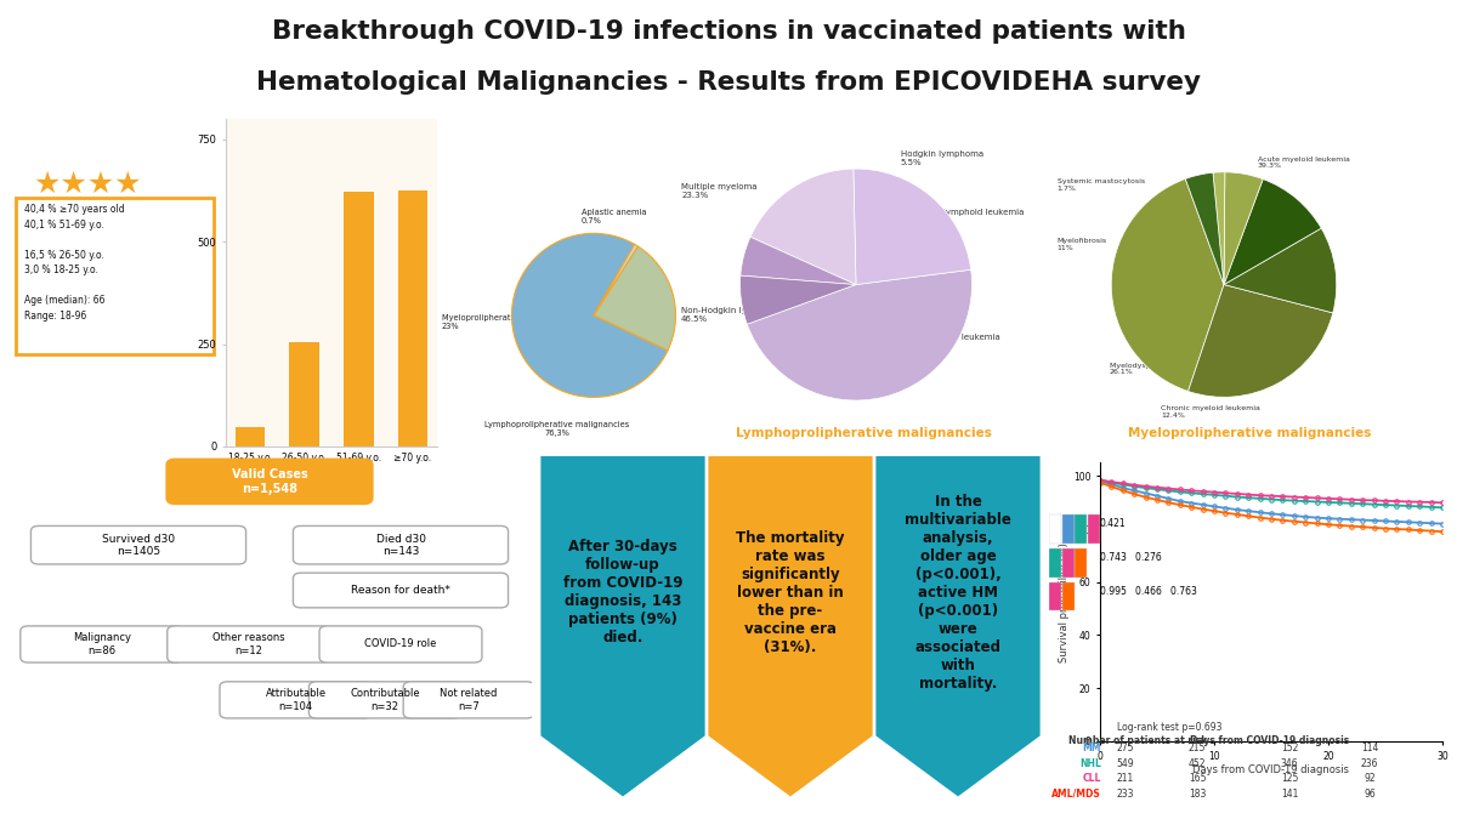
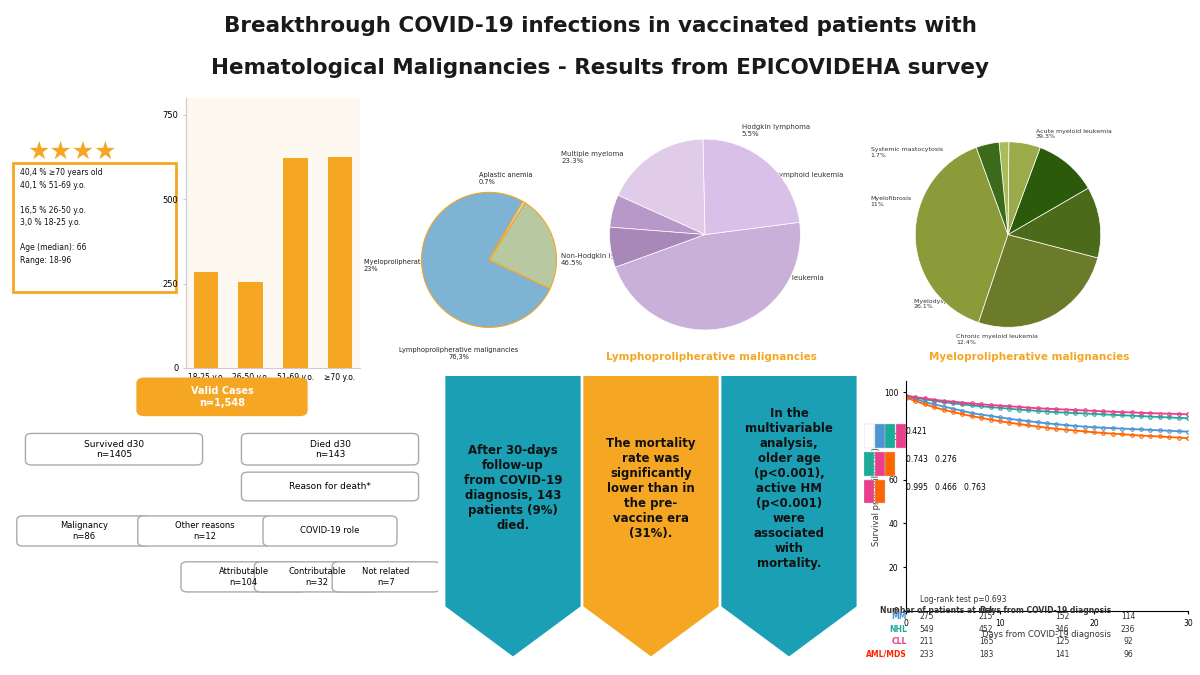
18-25 y.o.: 46 -> 285
